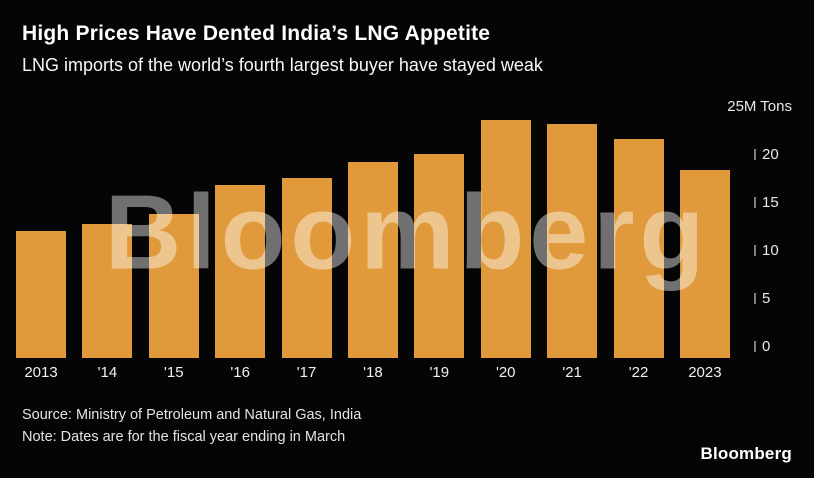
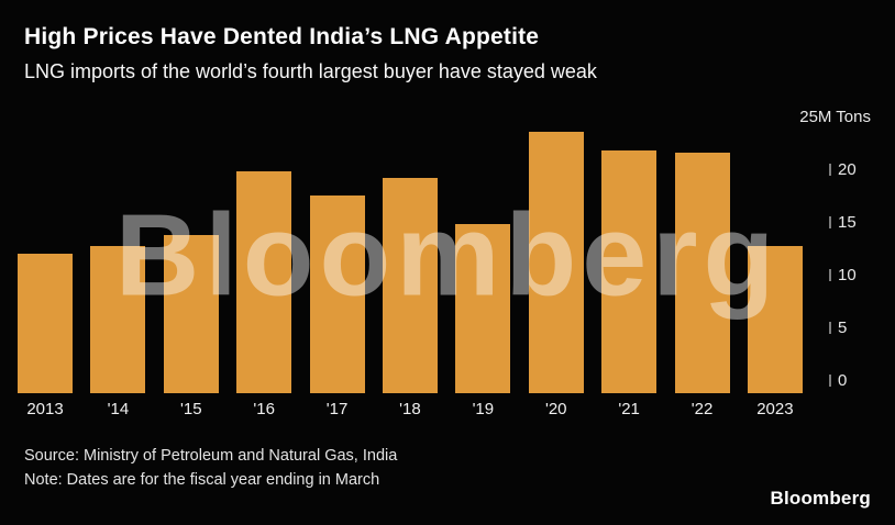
'16: 18 -> 21
'19: 21 -> 16
'21: 24 -> 23
2023: 20 -> 14
